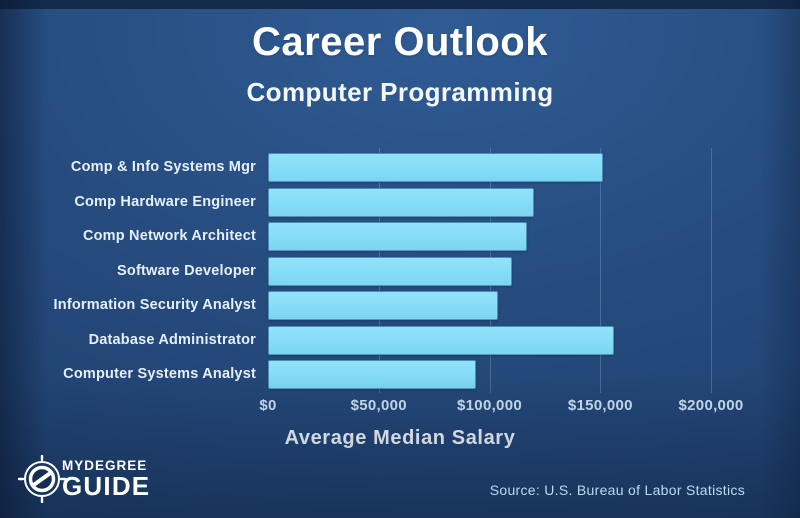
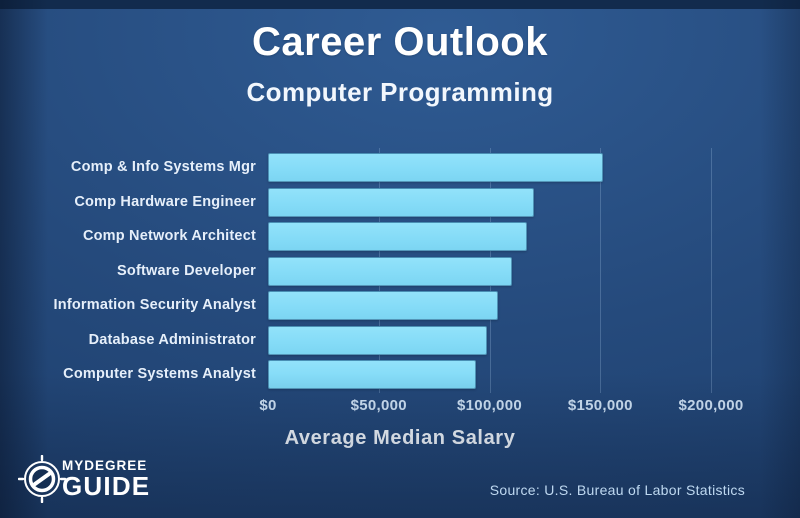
Database Administrator: $156000 -> $99000
